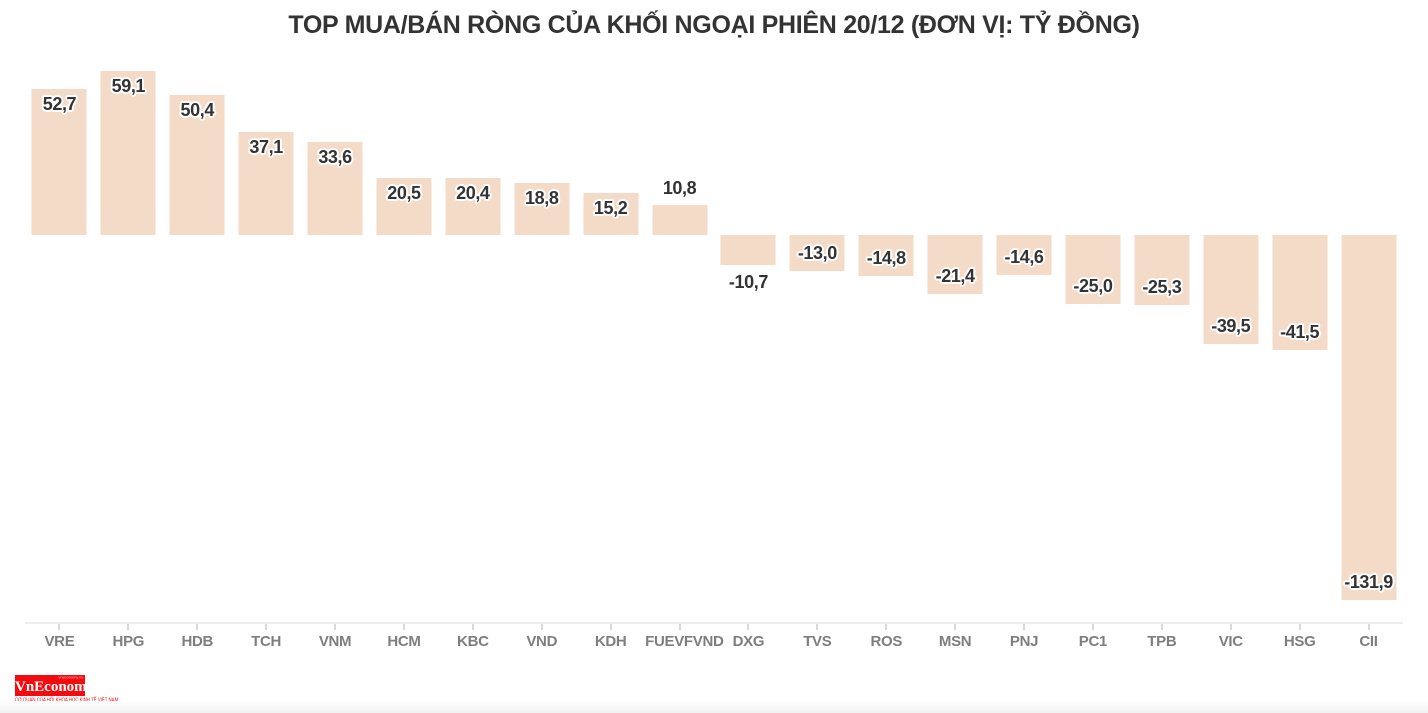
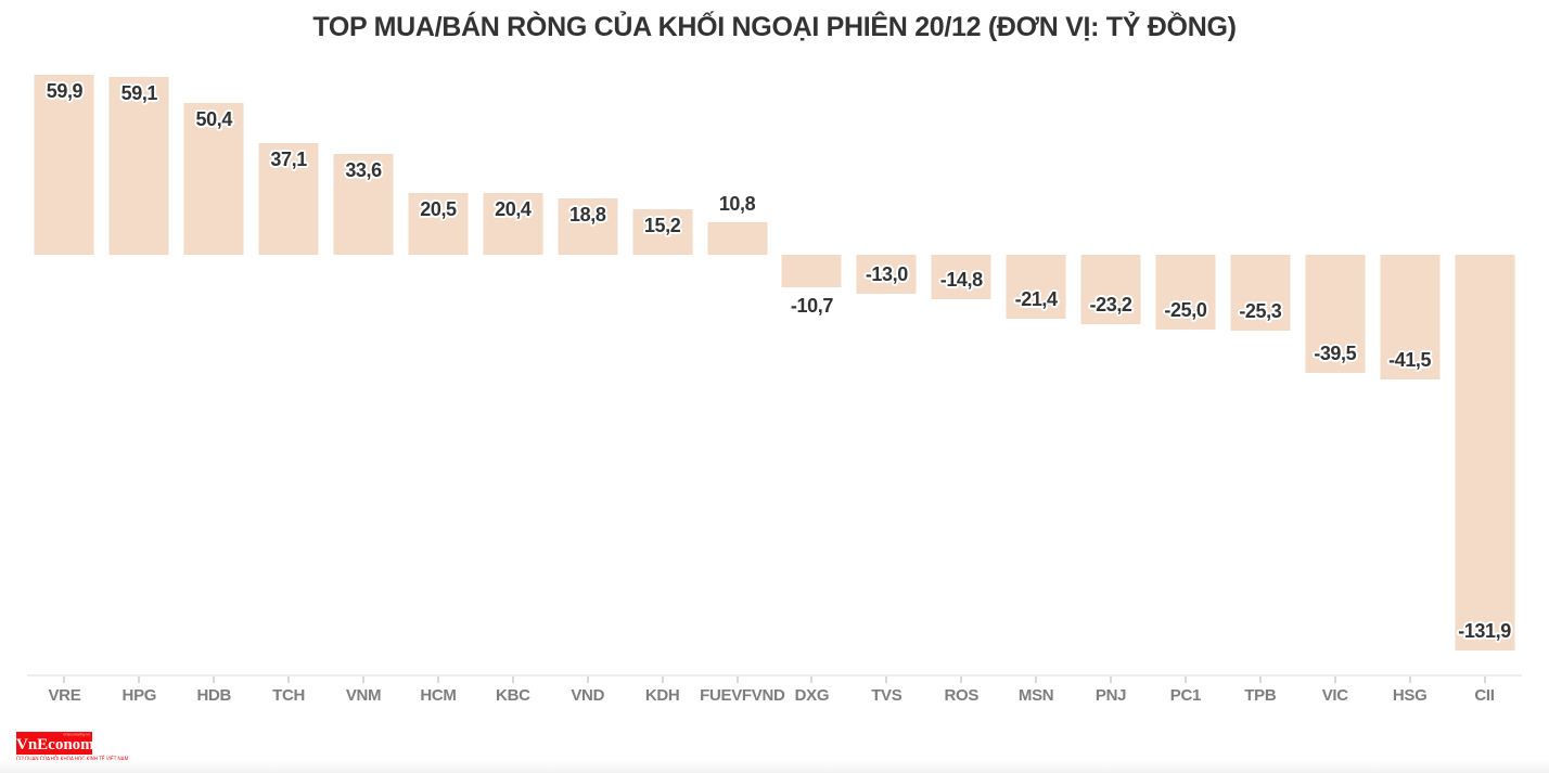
VRE: 52,7 -> 59,9
PNJ: -14,6 -> -23,2
